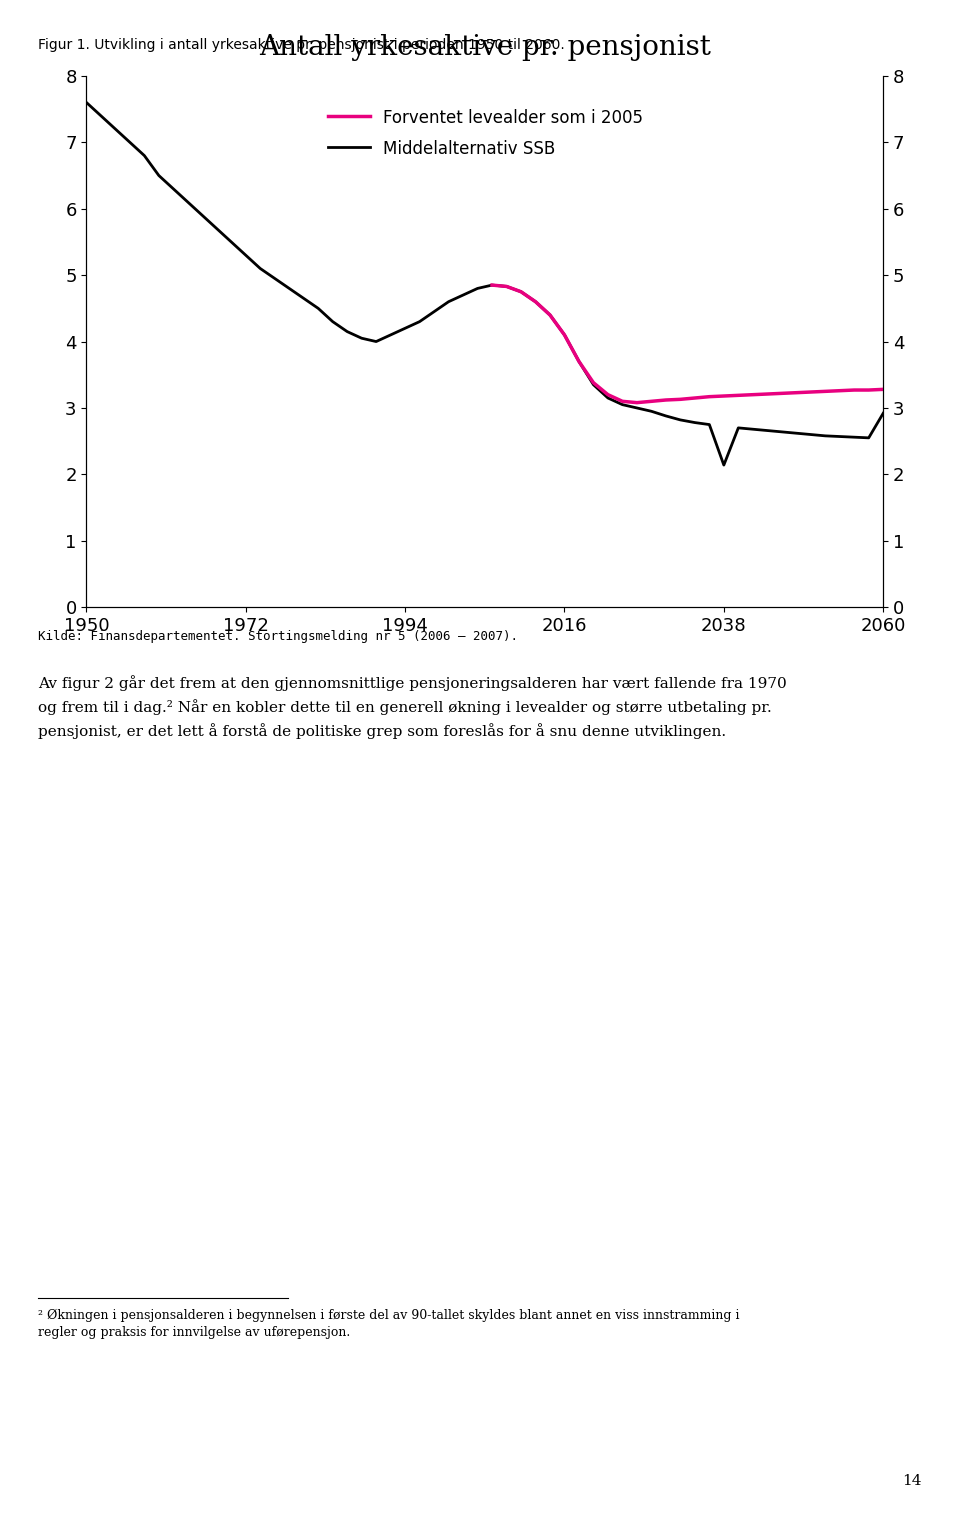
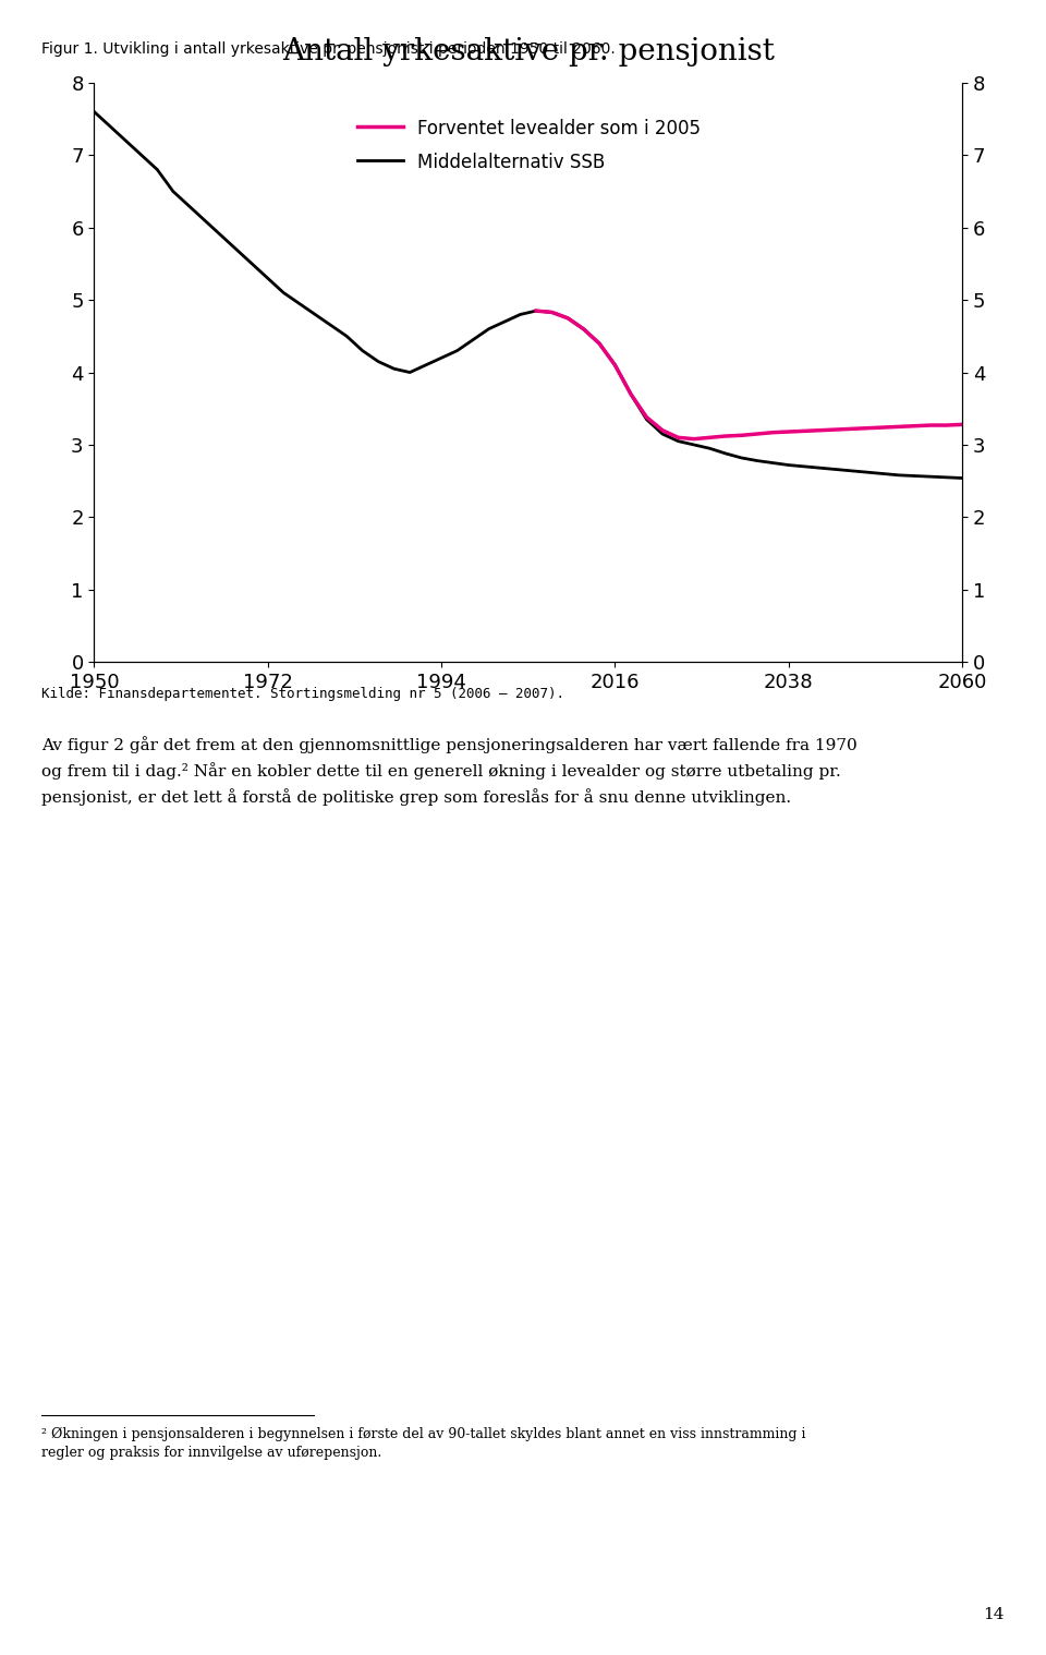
Middelalternativ SSB/2038: 2.14 -> 2.72
Middelalternativ SSB/2060: 2.92 -> 2.54
